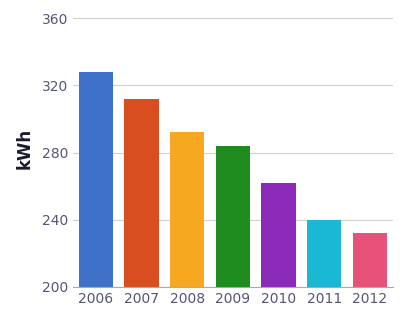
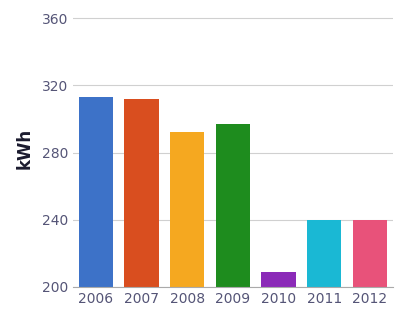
2006: 328 -> 313
2009: 284 -> 297
2010: 262 -> 209
2012: 232 -> 240
